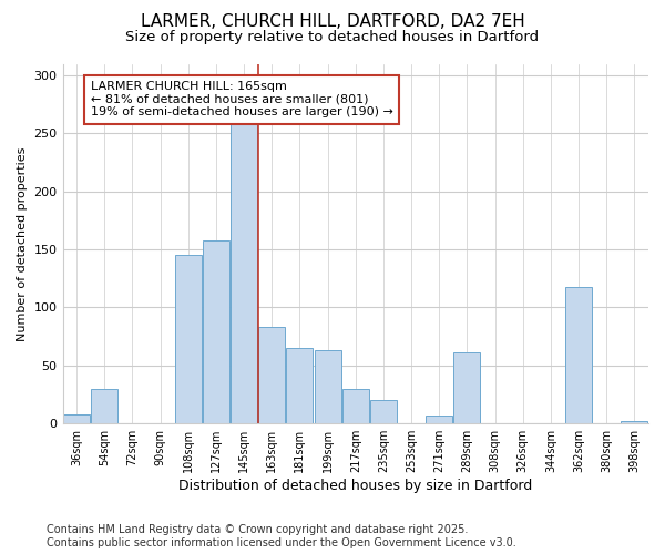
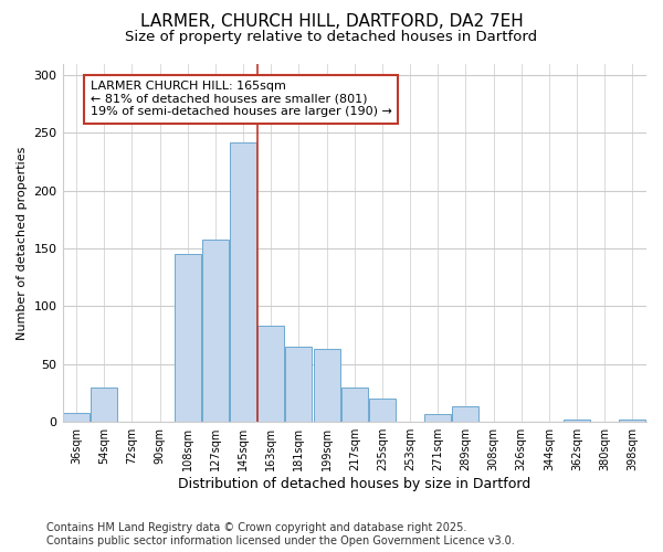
145sqm: 260 -> 242
289sqm: 61 -> 14
362sqm: 118 -> 2
